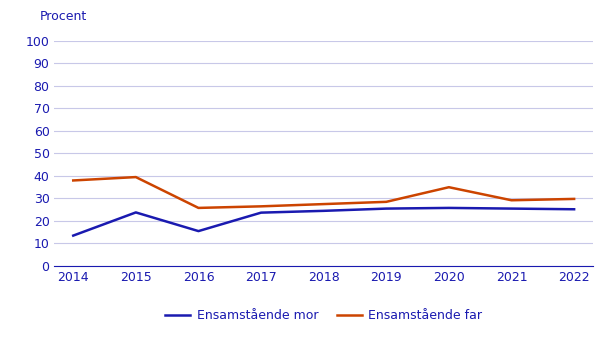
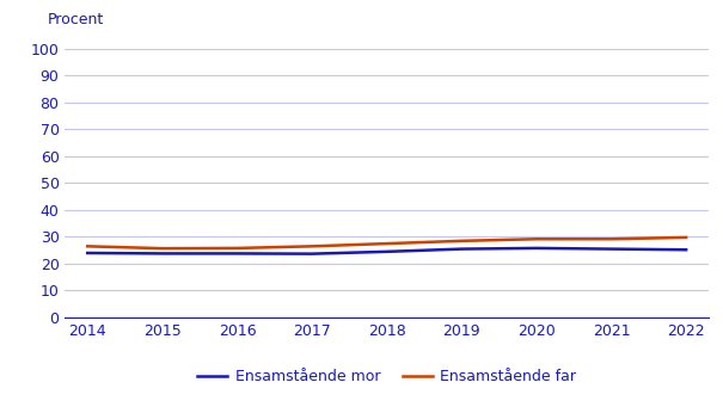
Ensamstående mor/2014: 13.5 -> 24.0
Ensamstående far/2014: 38.0 -> 26.5
Ensamstående far/2015: 39.5 -> 25.7
Ensamstående mor/2016: 15.5 -> 23.8
Ensamstående far/2020: 35.0 -> 29.2
